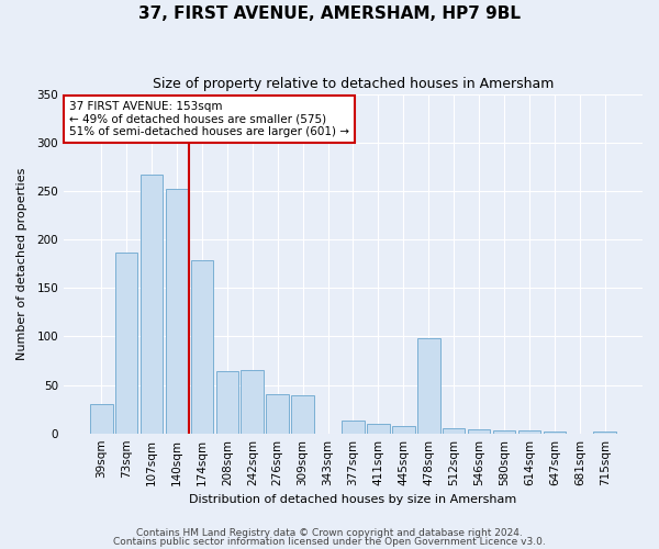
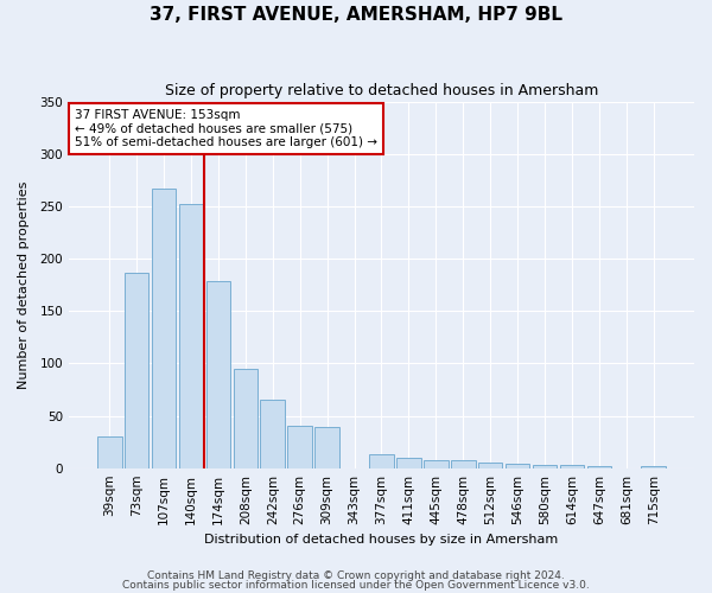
208sqm: 64 -> 95
478sqm: 98 -> 7
